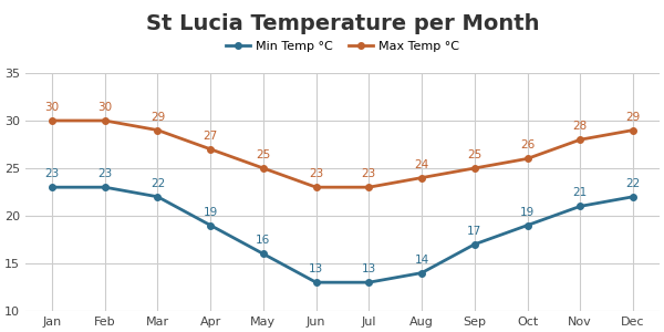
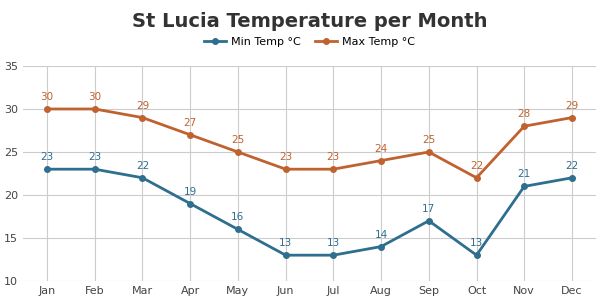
Min Temp °C/Oct: 19 -> 13
Max Temp °C/Oct: 26 -> 22
